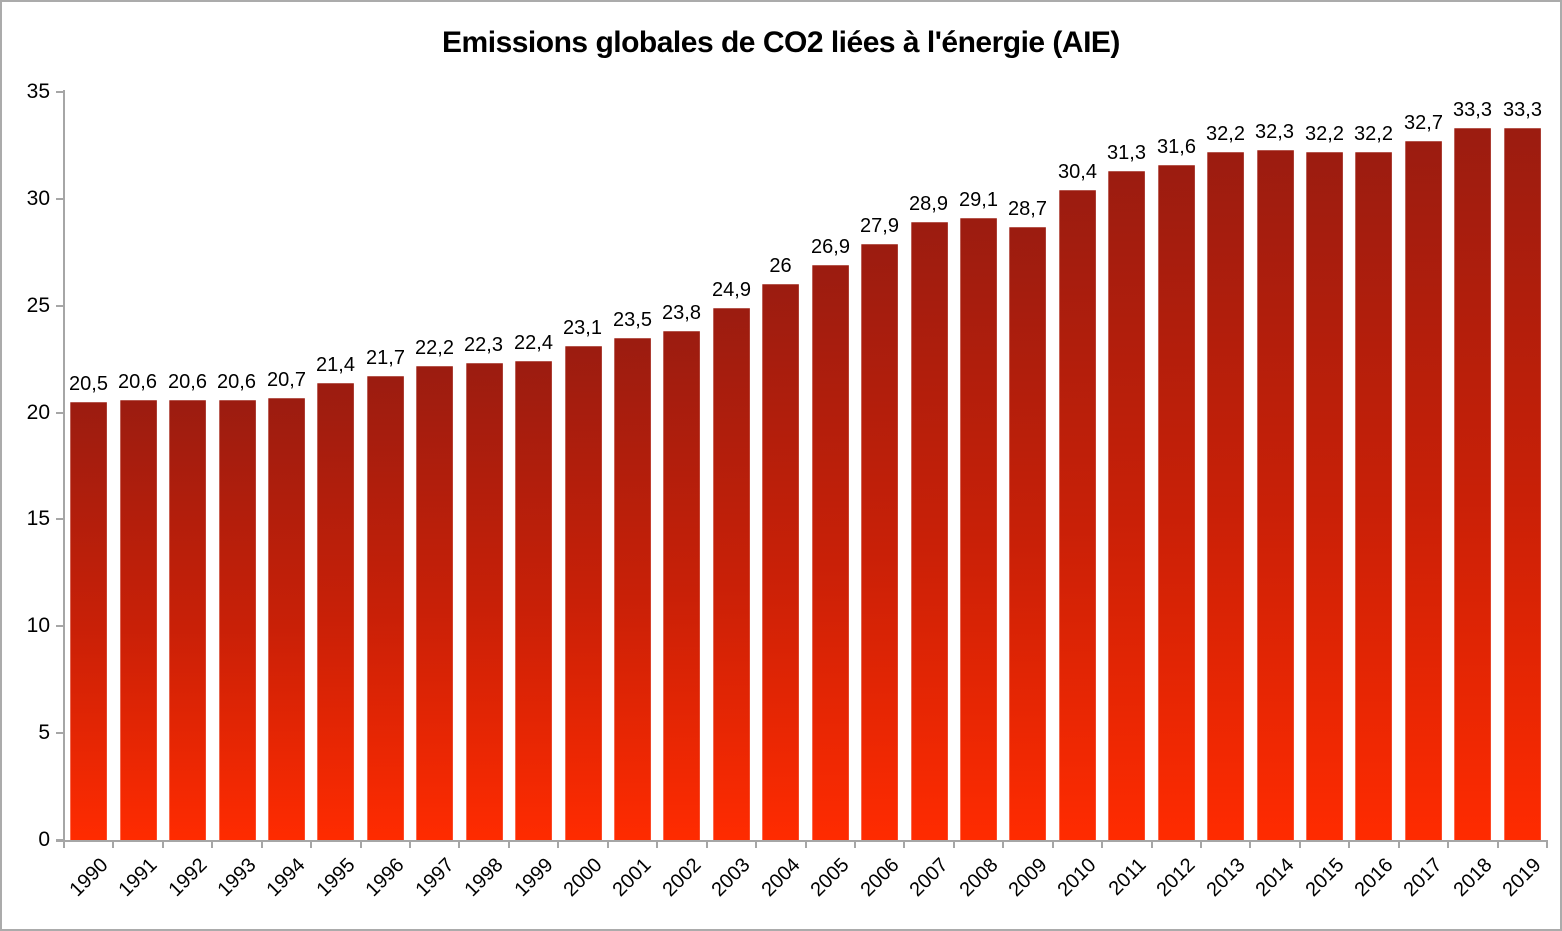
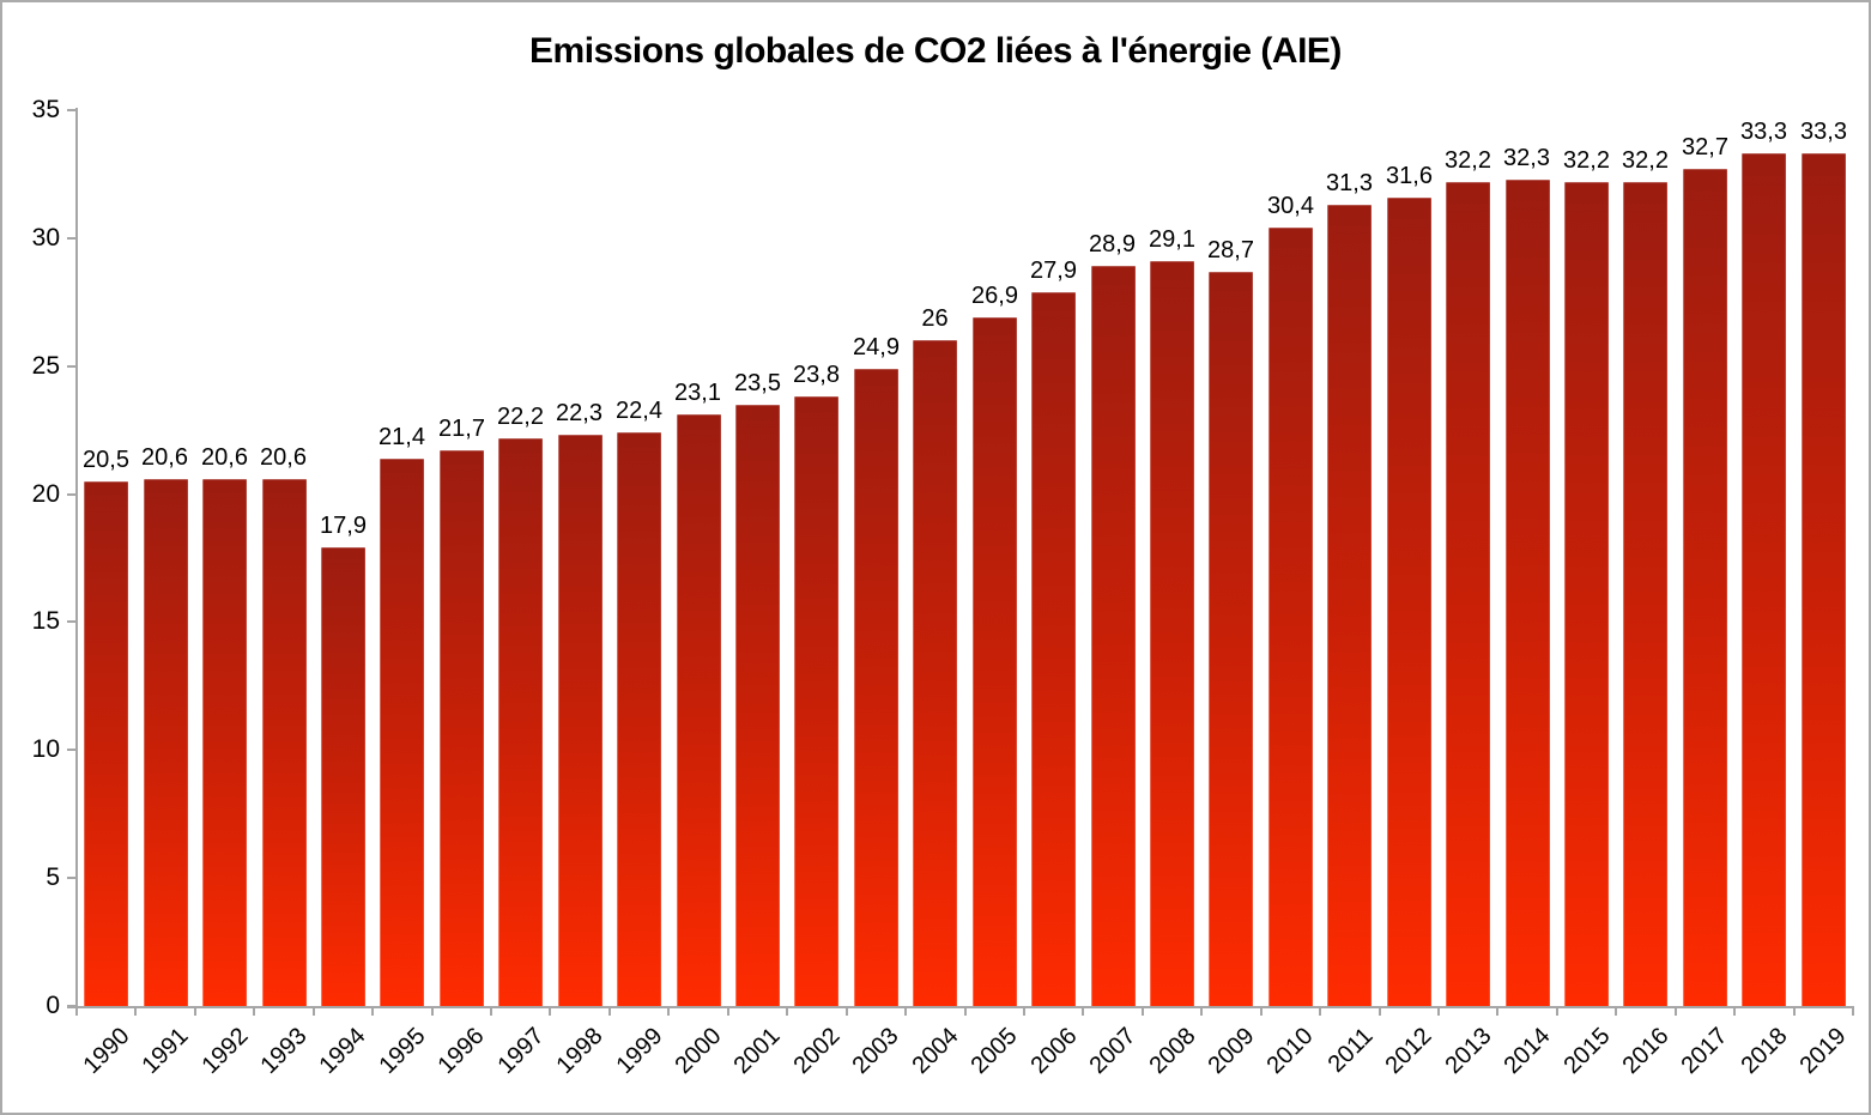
1994: 20,7 -> 17,9
